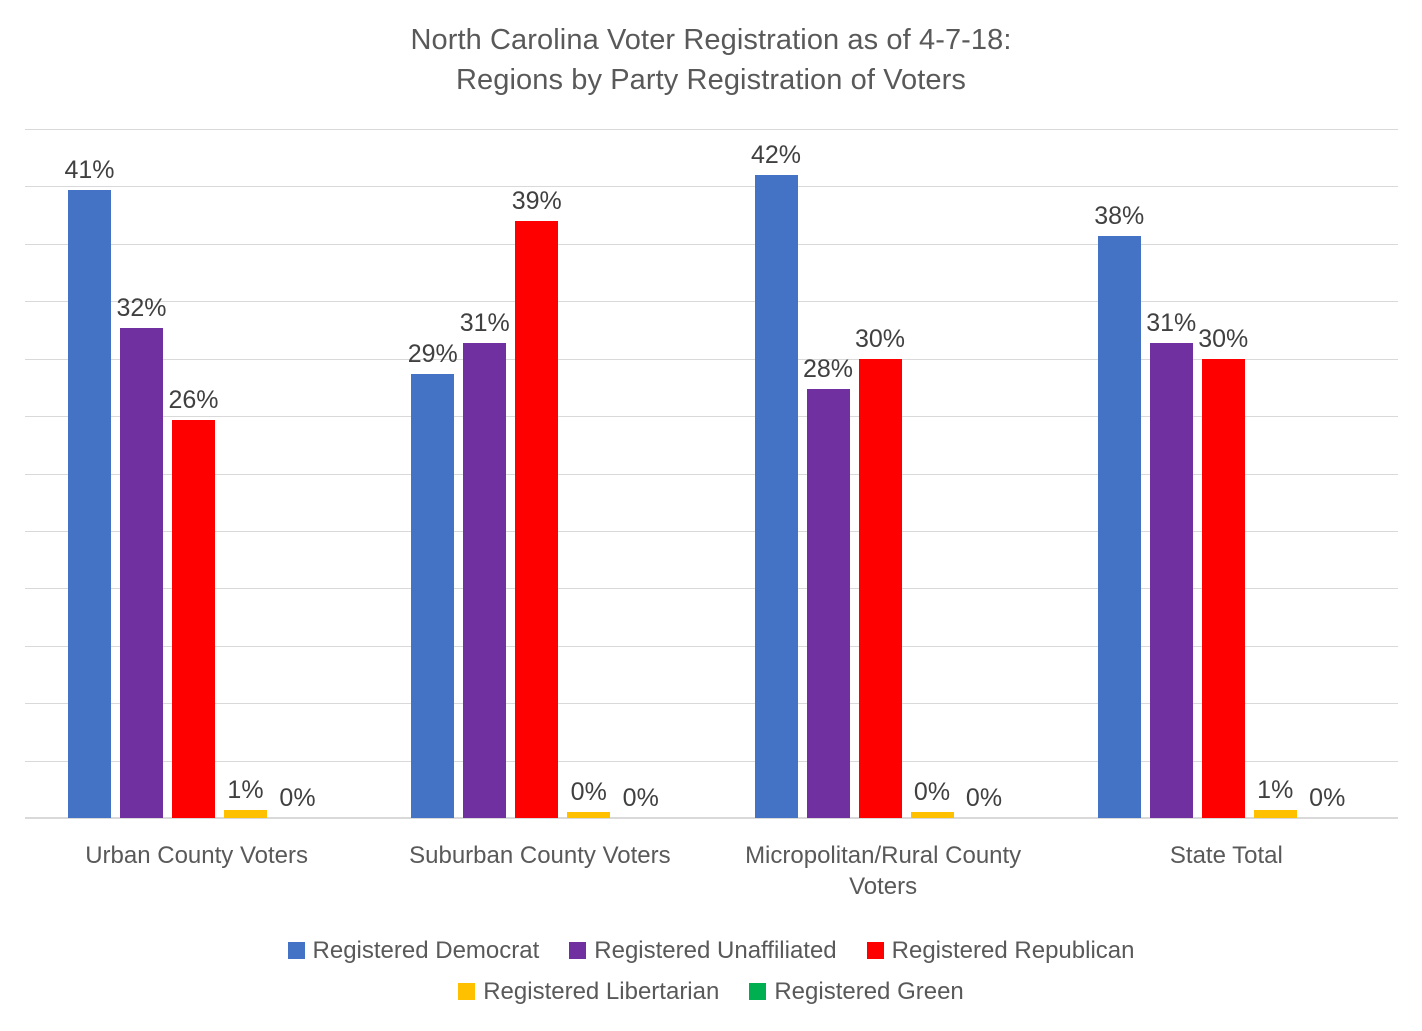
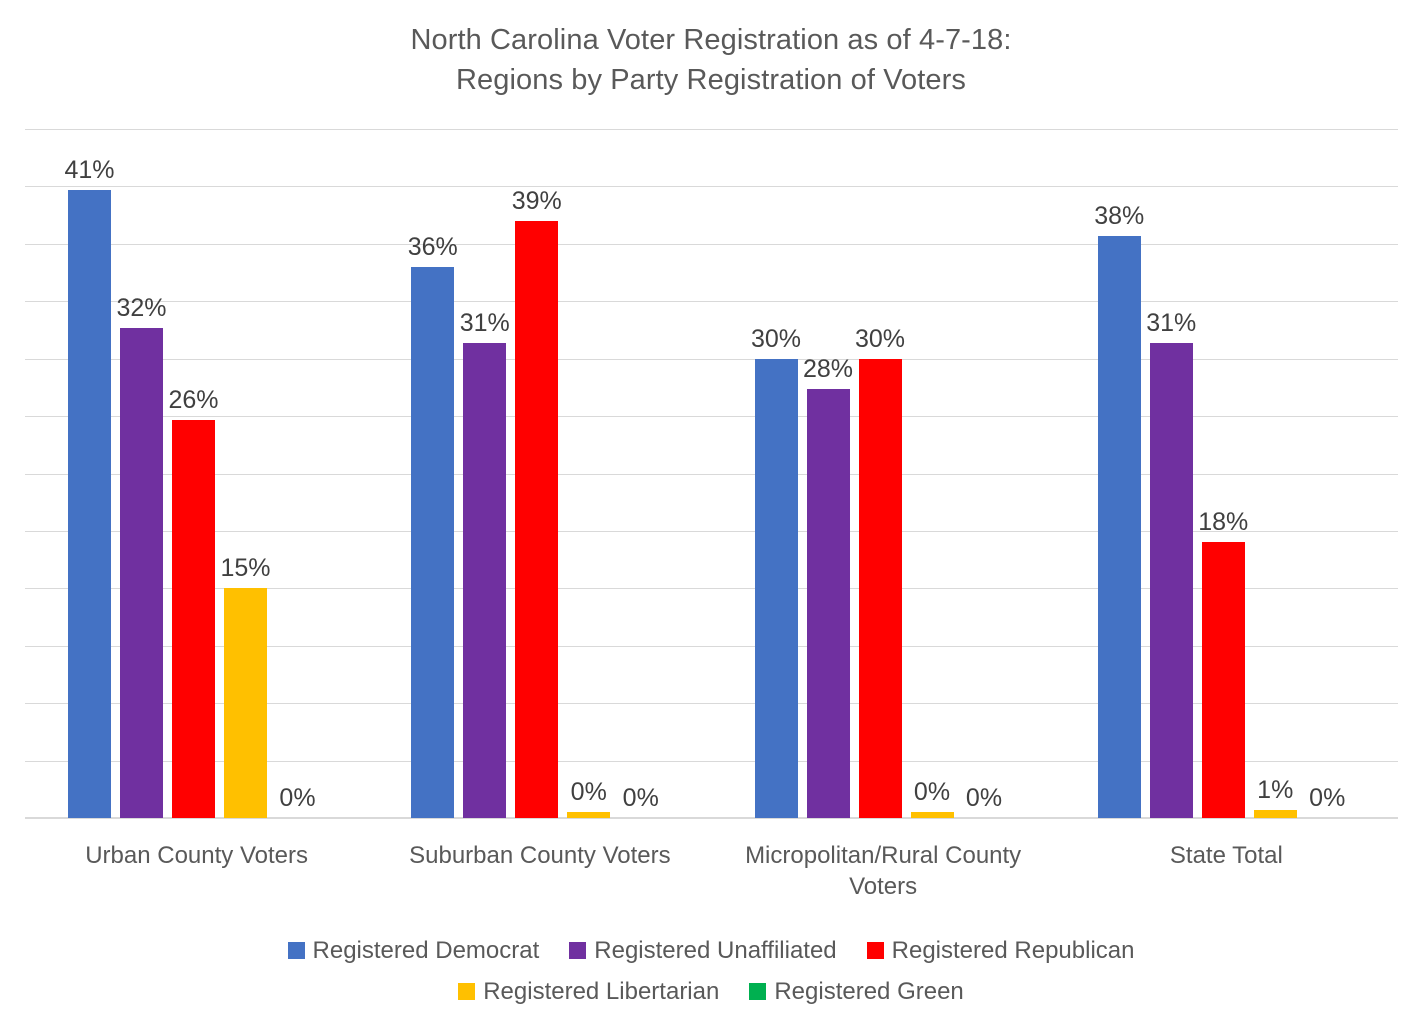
Registered Libertarian/Urban County Voters: 1% -> 15%
Registered Democrat/Suburban County Voters: 29% -> 36%
Registered Democrat/Micropolitan/Rural County Voters: 42% -> 30%
Registered Republican/State Total: 30% -> 18%
